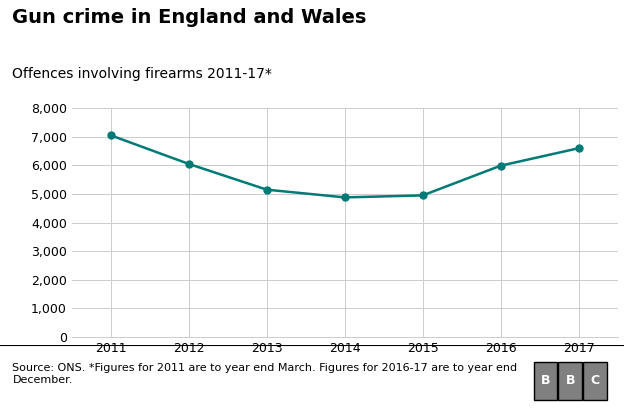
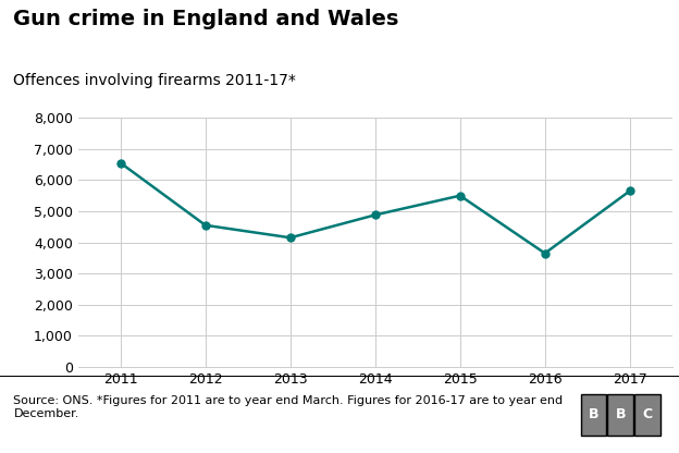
2011: 7,050 -> 6,550
2012: 6,050 -> 4,550
2013: 5,150 -> 4,150
2015: 4,950 -> 5,500
2016: 5,990 -> 3,650
2017: 6,600 -> 5,650
